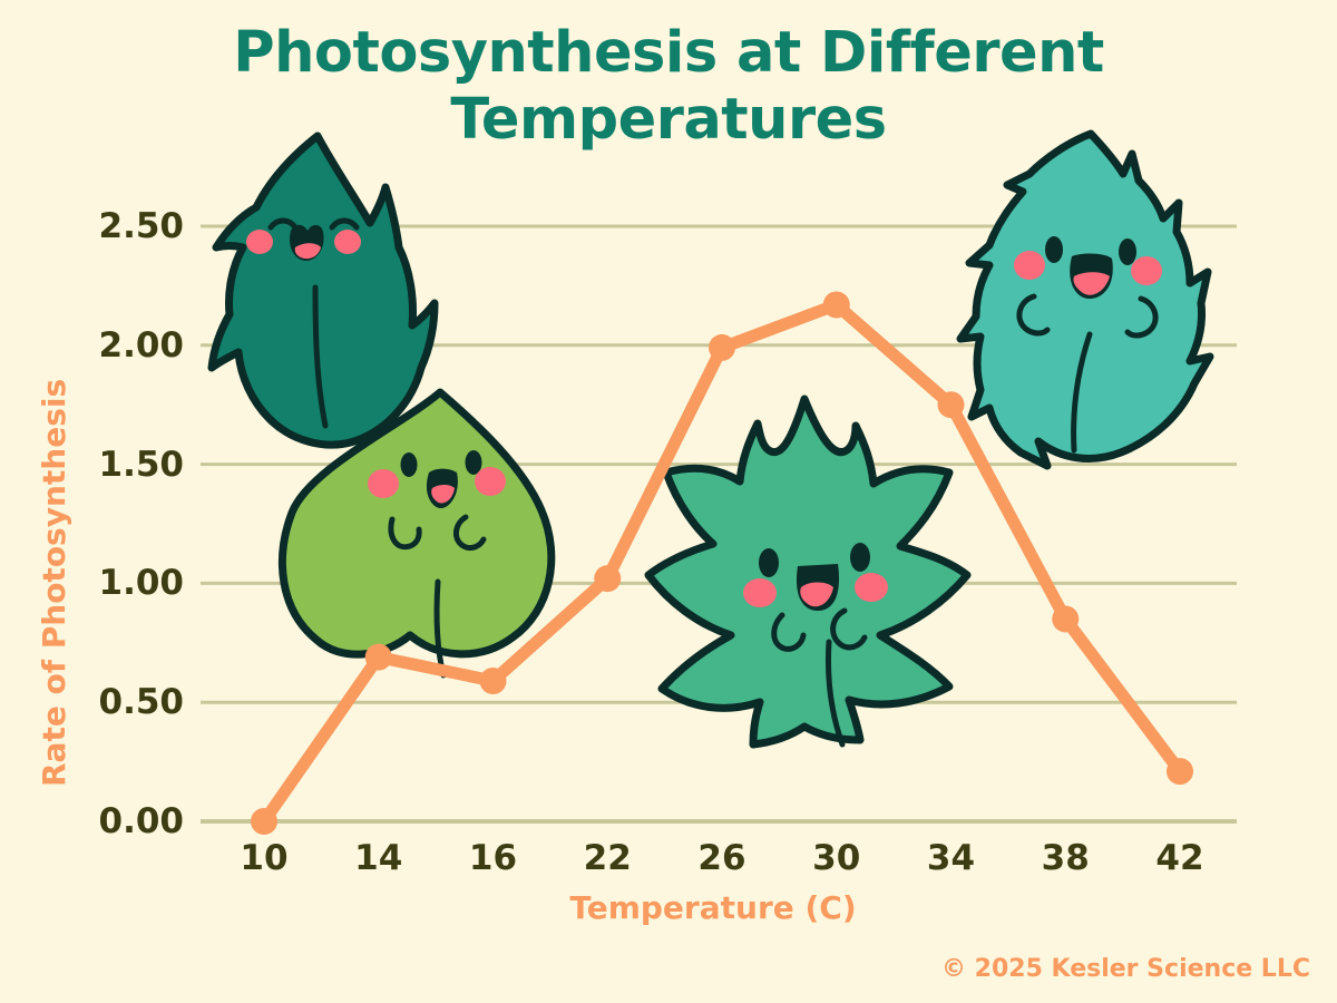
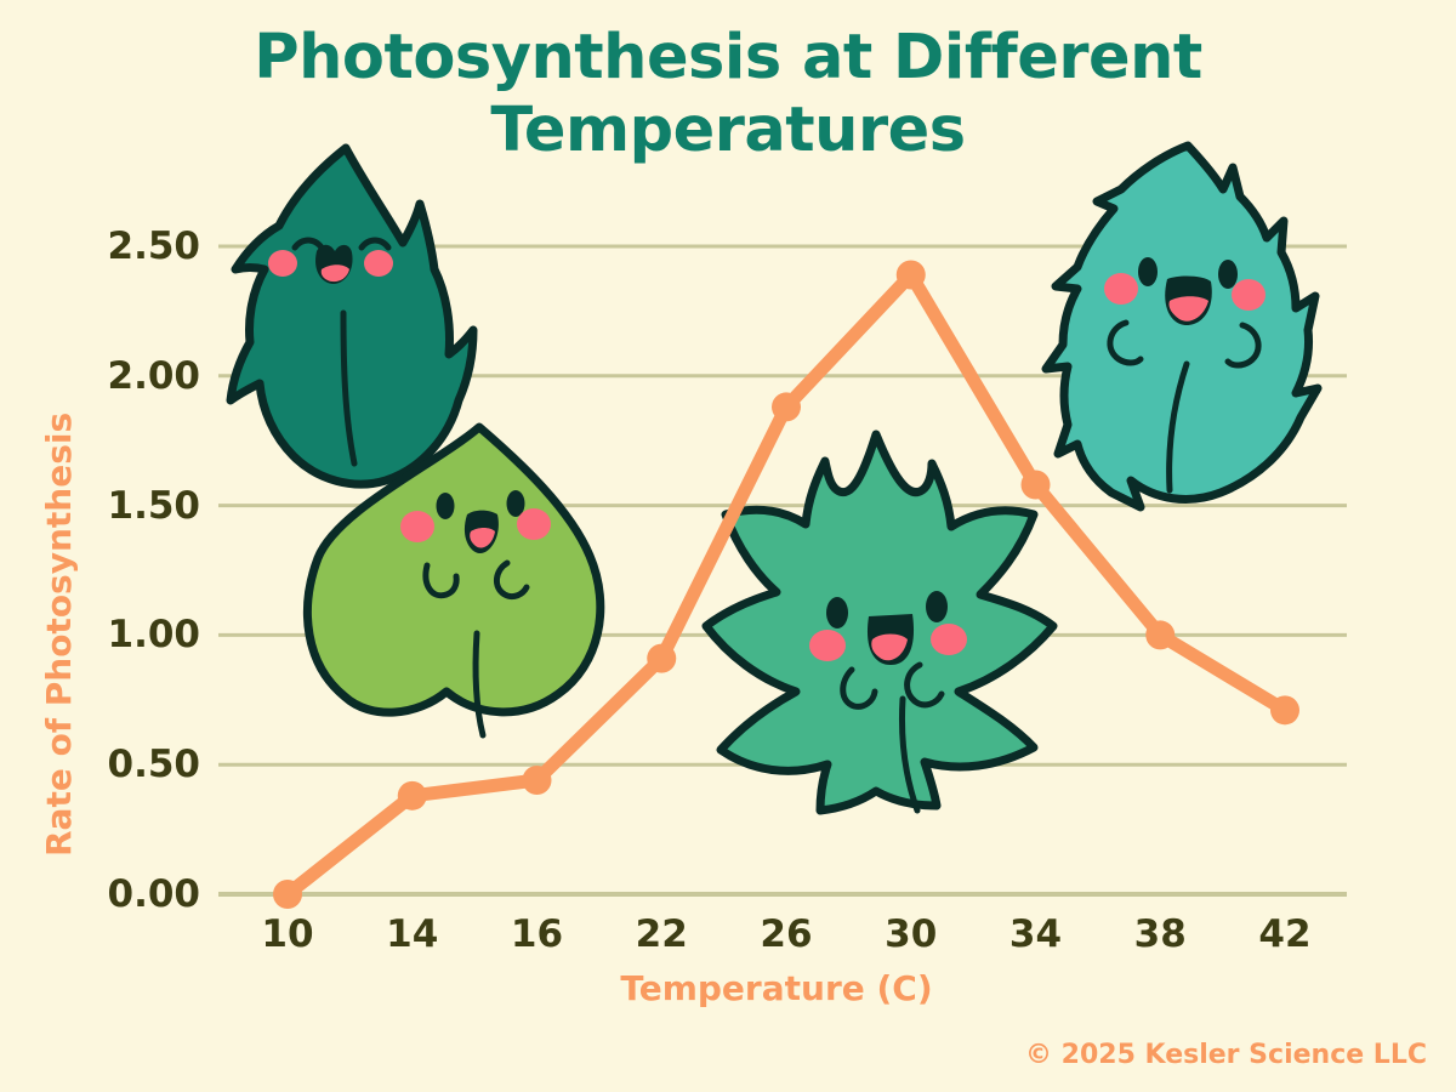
14: 0.69 -> 0.38
16: 0.59 -> 0.44
22: 1.02 -> 0.91
26: 1.99 -> 1.88
30: 2.17 -> 2.39
34: 1.75 -> 1.58
38: 0.85 -> 1.00
42: 0.21 -> 0.71
